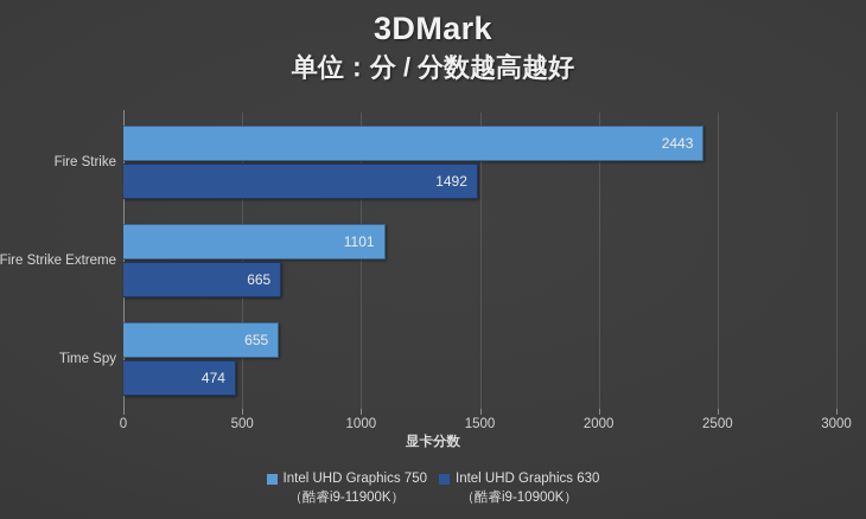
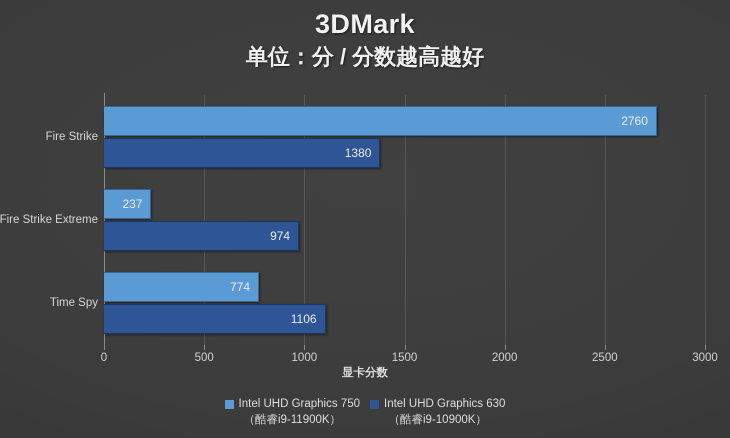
Intel UHD Graphics 750/Fire Strike: 2443 -> 2760
Intel UHD Graphics 630/Fire Strike: 1492 -> 1380
Intel UHD Graphics 750/Fire Strike Extreme: 1101 -> 237
Intel UHD Graphics 630/Fire Strike Extreme: 665 -> 974
Intel UHD Graphics 750/Time Spy: 655 -> 774
Intel UHD Graphics 630/Time Spy: 474 -> 1106
